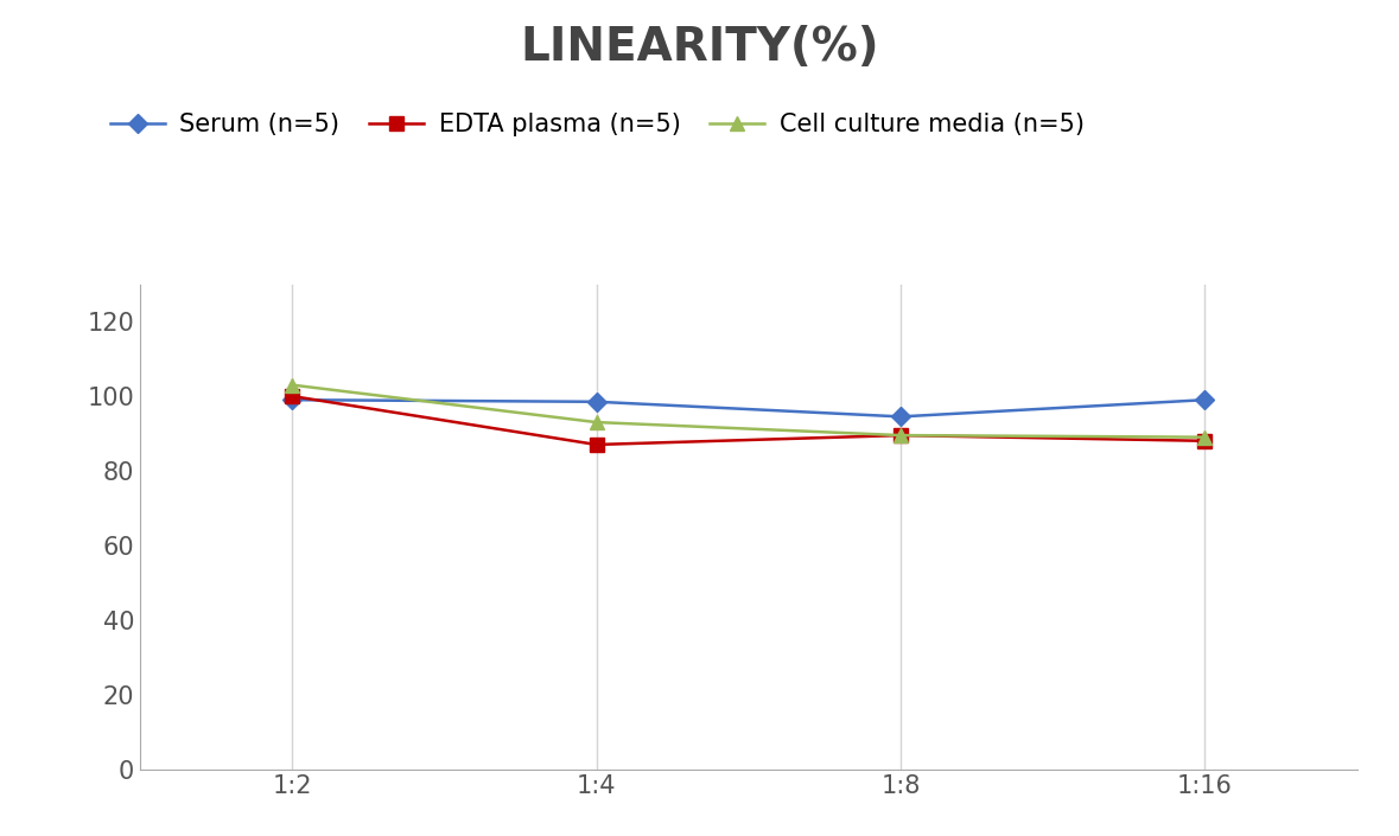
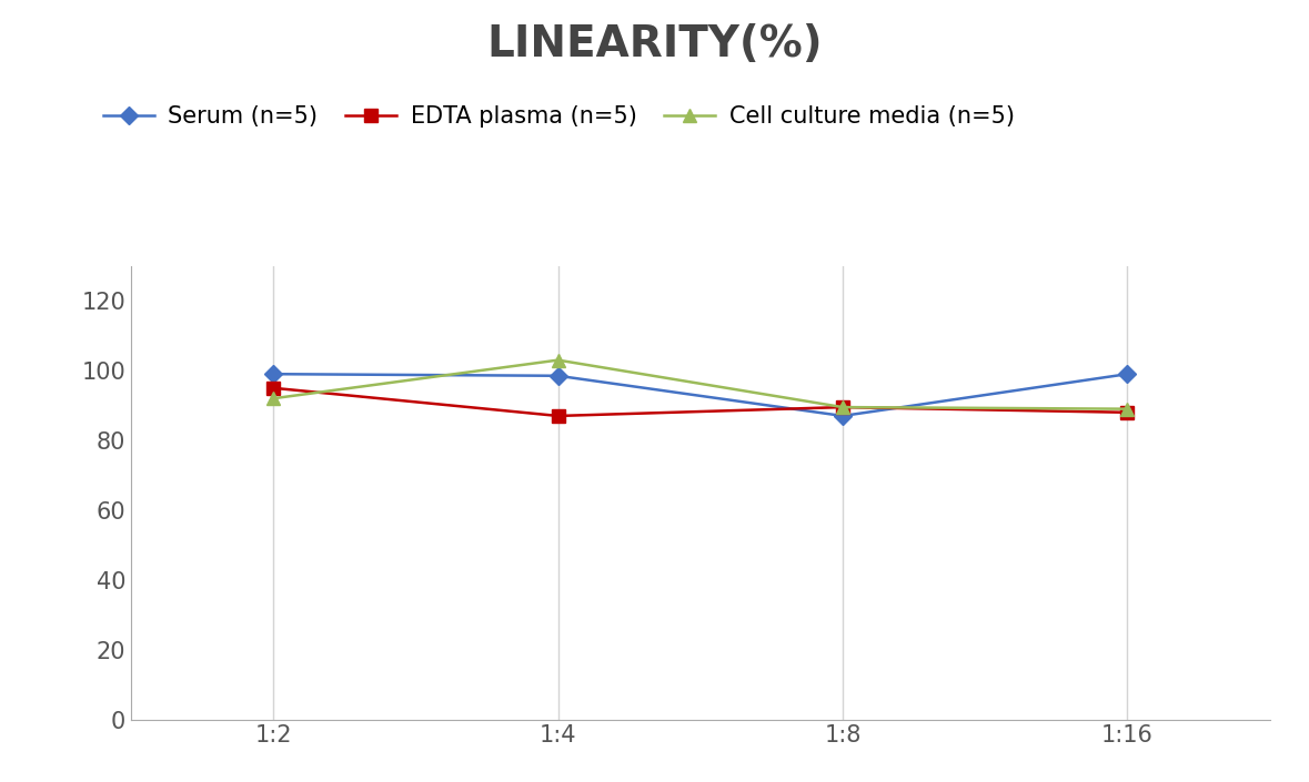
EDTA plasma (n=5)/1:2: 100.0 -> 95.0
Cell culture media (n=5)/1:2: 103.0 -> 92.0
Cell culture media (n=5)/1:4: 93.0 -> 103.0
Serum (n=5)/1:8: 94.5 -> 87.0
